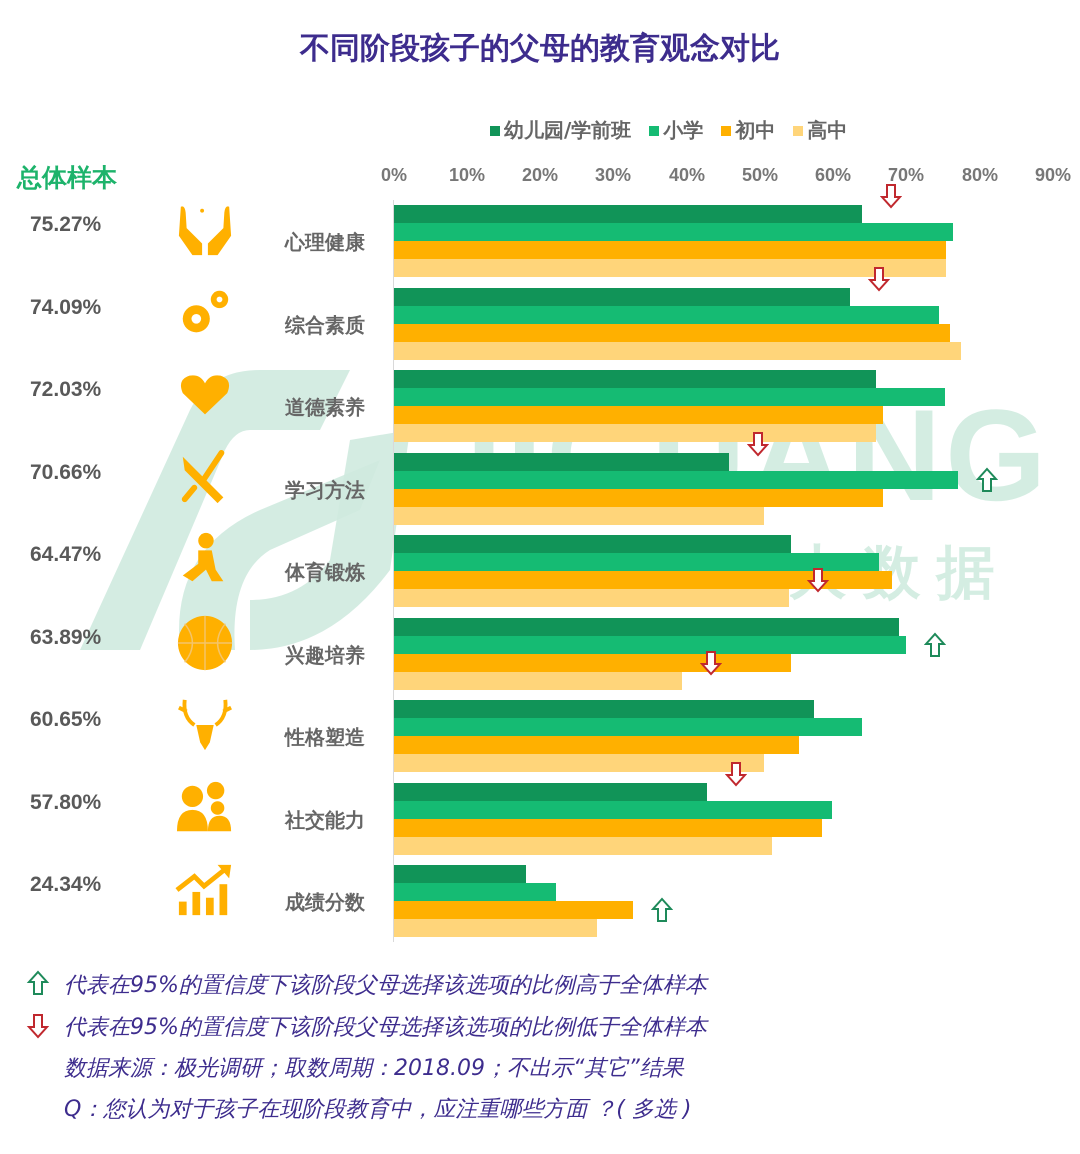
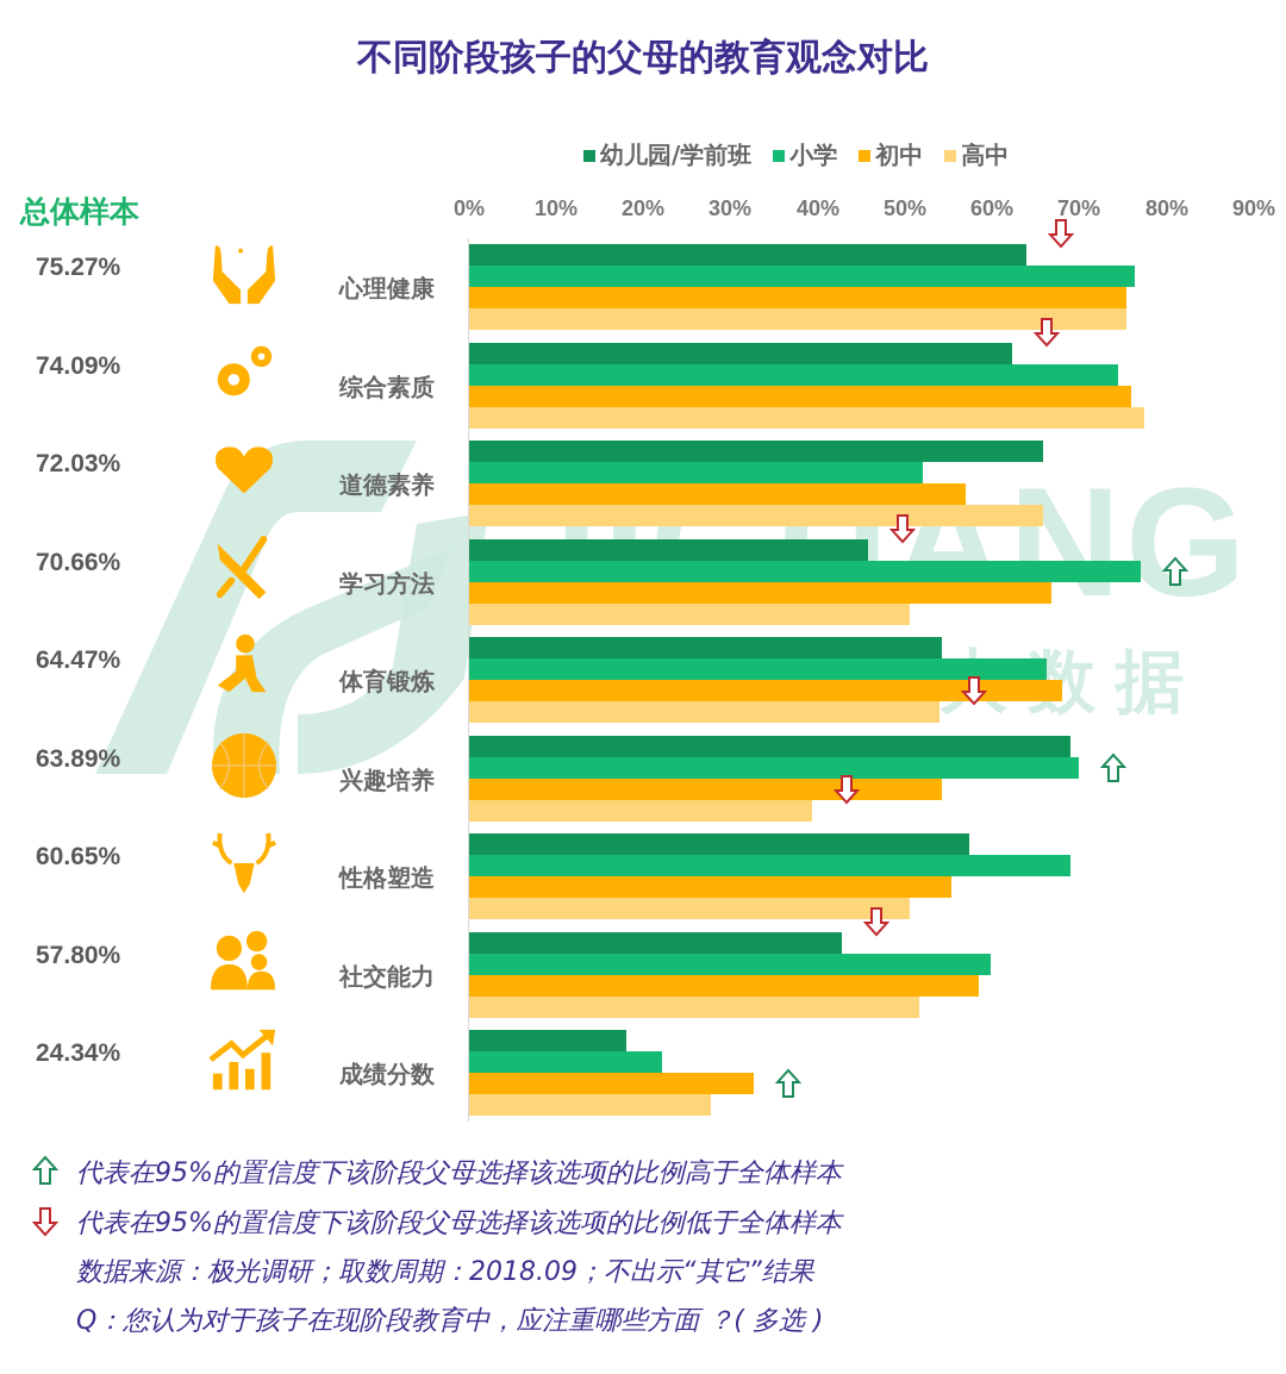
小学/道德素养: 75% -> 52%
初中/道德素养: 67% -> 57%
小学/性格塑造: 64% -> 69%
